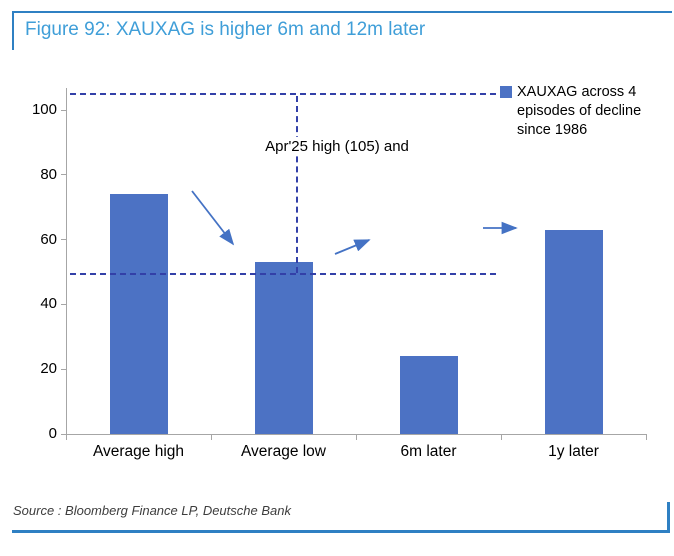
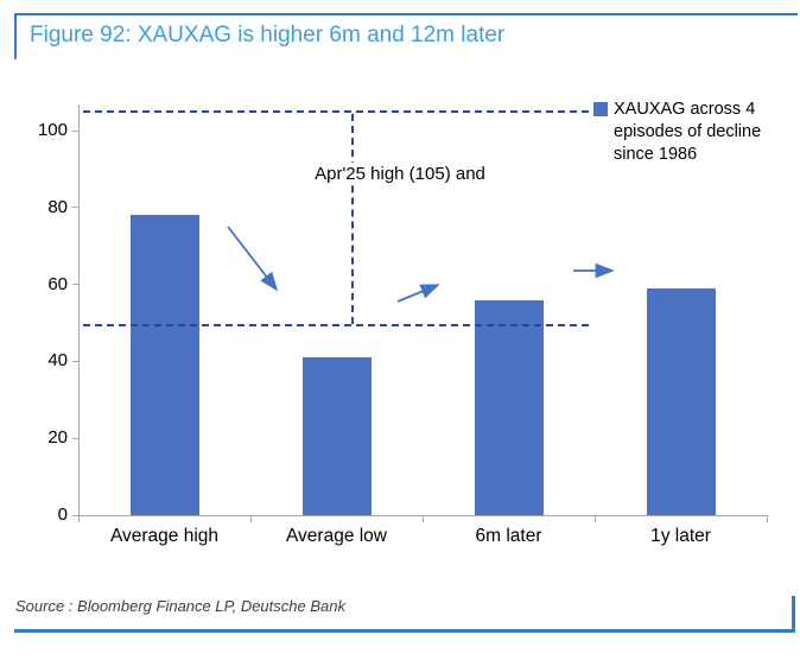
Average high: 74 -> 78
Average low: 53 -> 41
6m later: 24 -> 56
1y later: 63 -> 59
